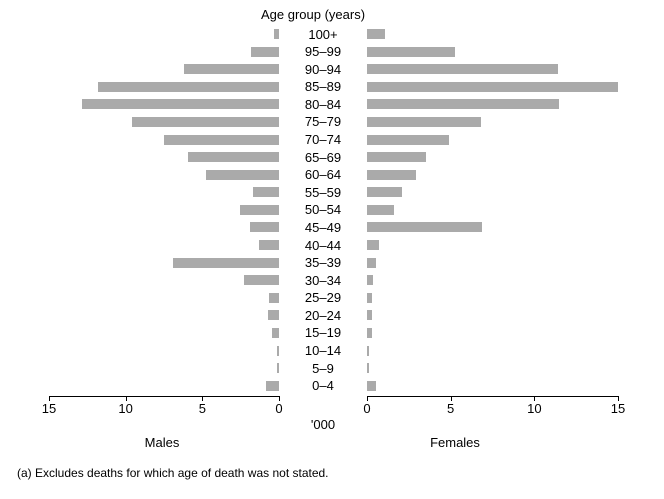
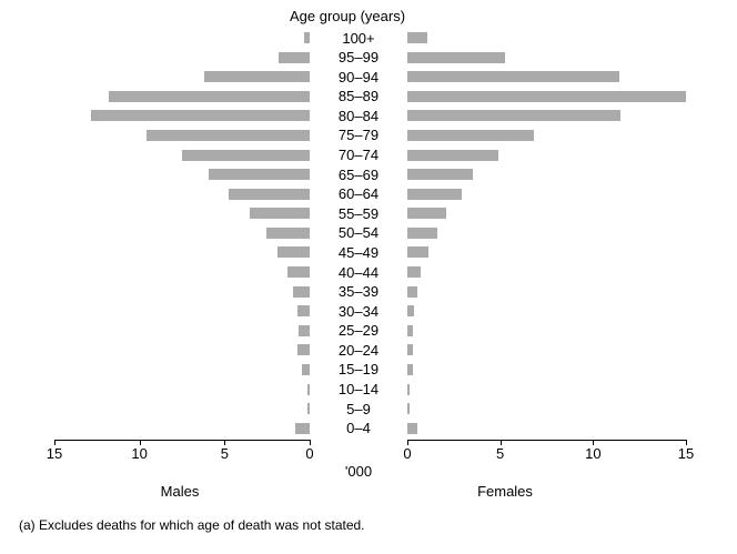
Males/55–59: 1.7 -> 3.5
Females/45–49: 6.9 -> 1.1
Males/35–39: 6.9 -> 1.0
Males/30–34: 2.3 -> 0.7
